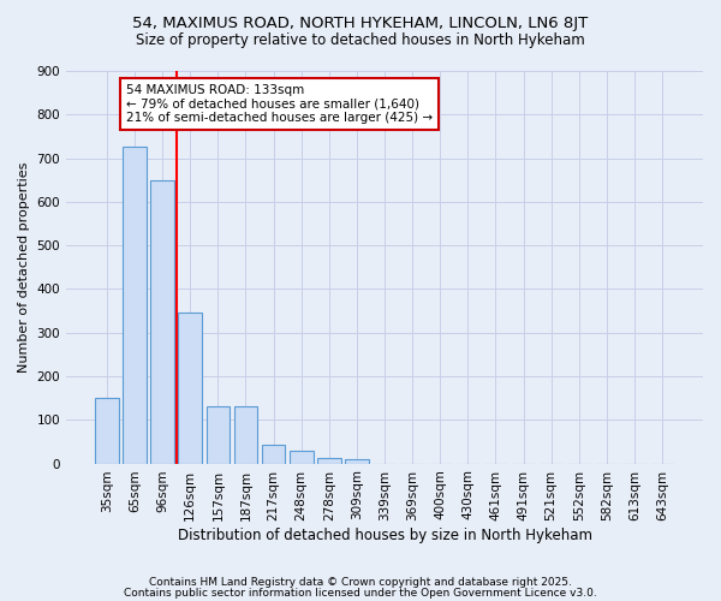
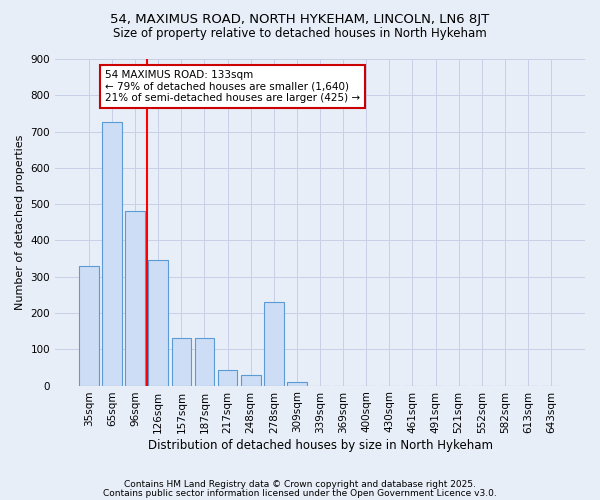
35sqm: 150 -> 330
96sqm: 650 -> 480
278sqm: 12 -> 230
